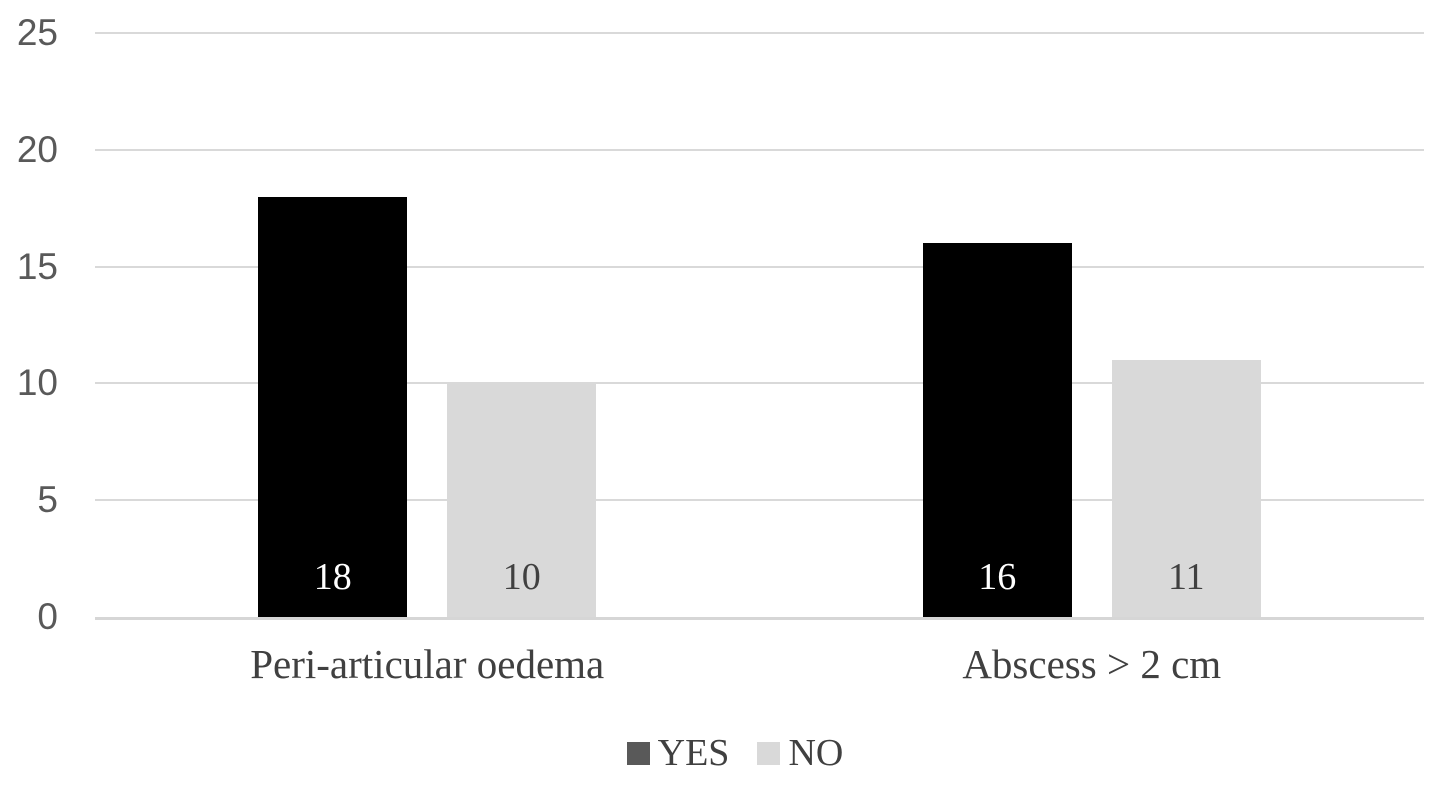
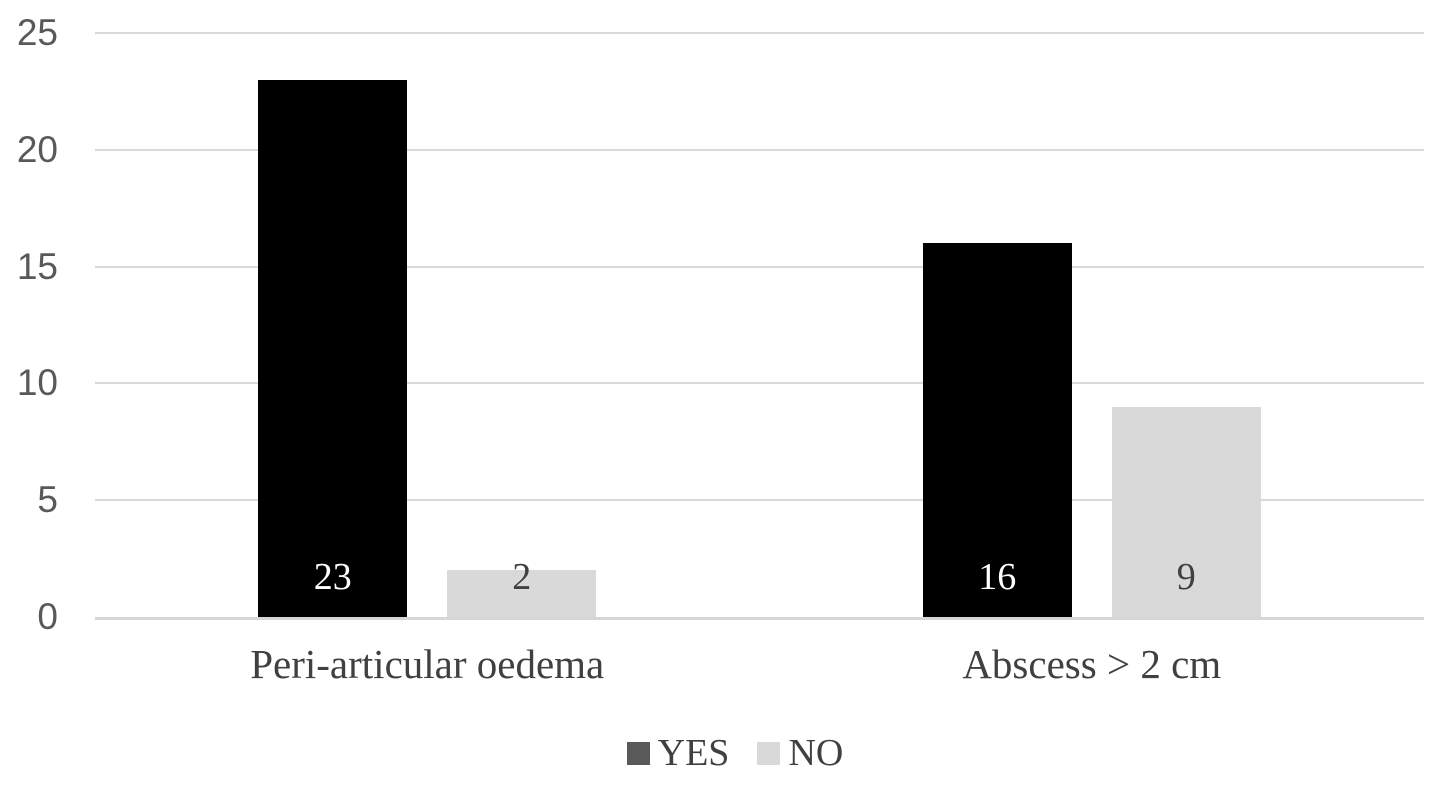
YES/Peri-articular oedema: 18 -> 23
NO/Peri-articular oedema: 10 -> 2
NO/Abscess > 2 cm: 11 -> 9
